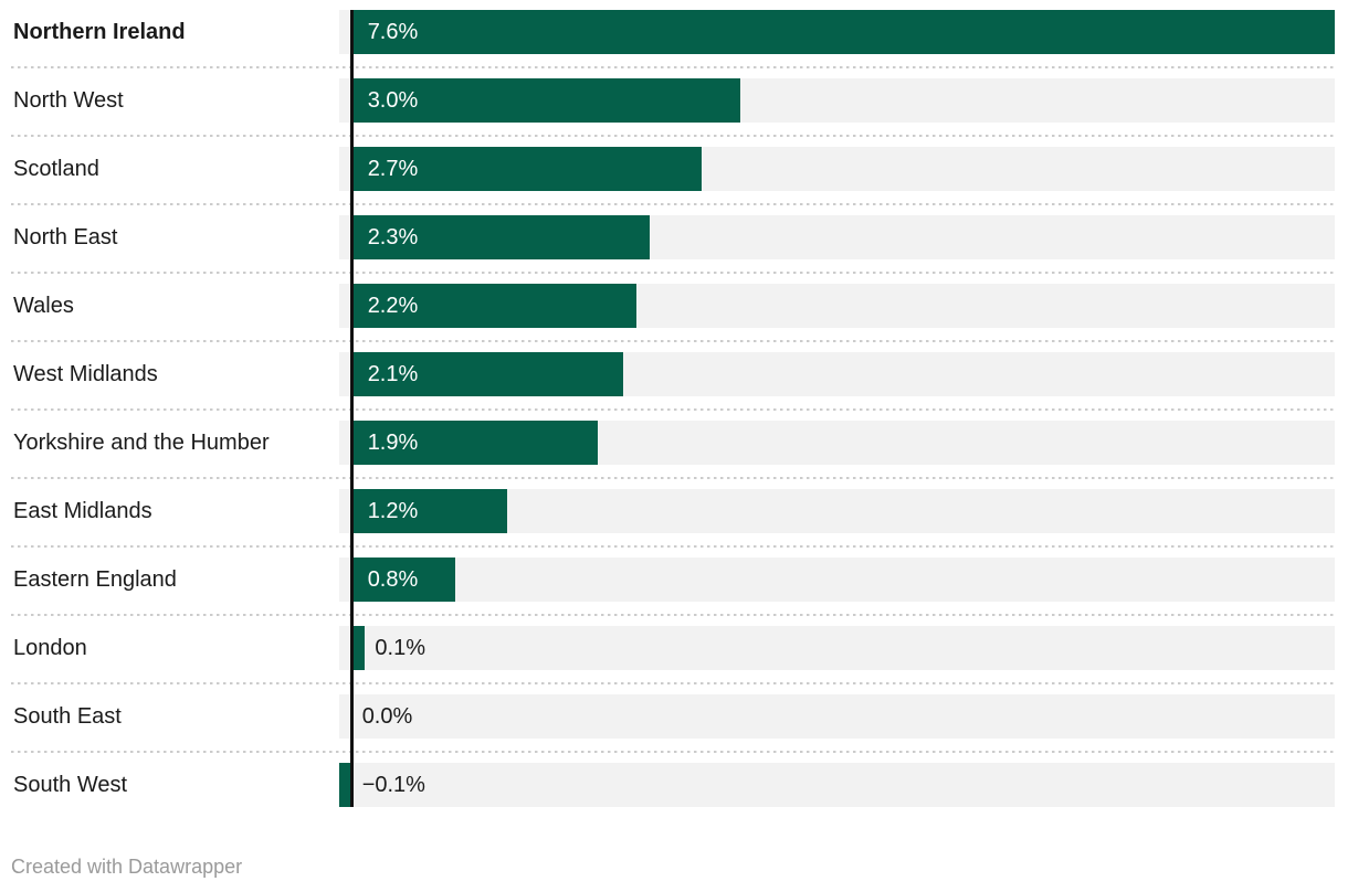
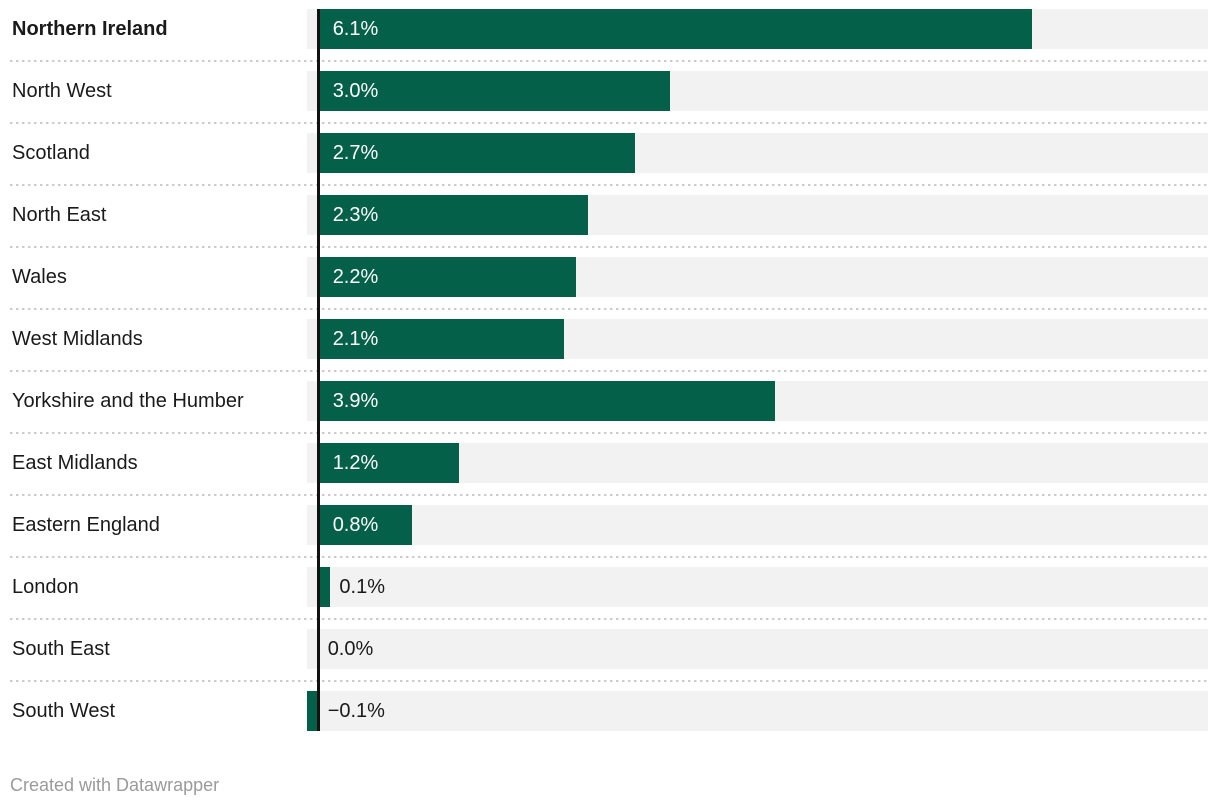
Northern Ireland: 7.6% -> 6.1%
Yorkshire and the Humber: 1.9% -> 3.9%
